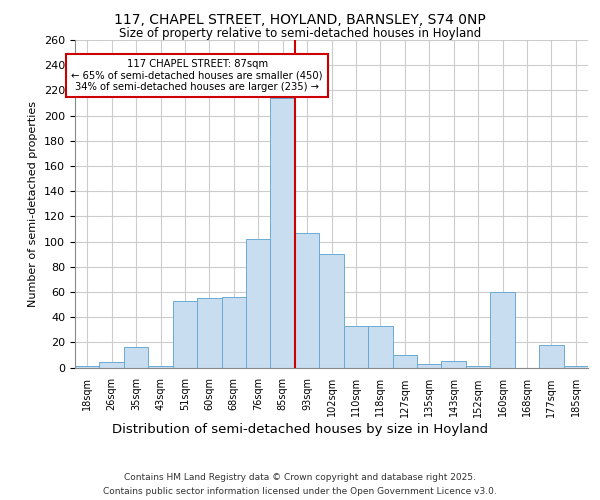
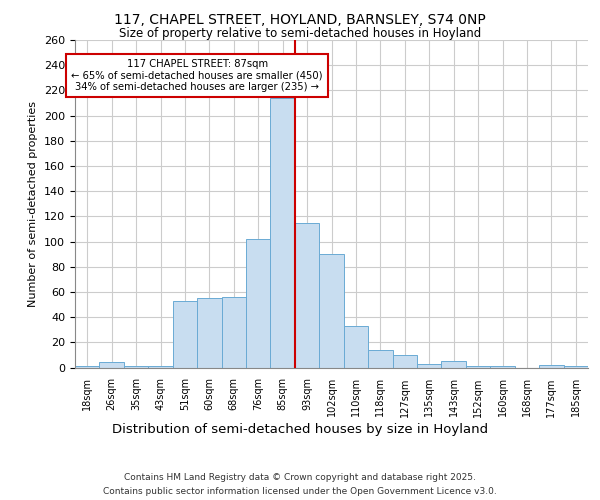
35sqm: 16 -> 1
93sqm: 107 -> 115
118sqm: 33 -> 14
160sqm: 60 -> 1
177sqm: 18 -> 2
